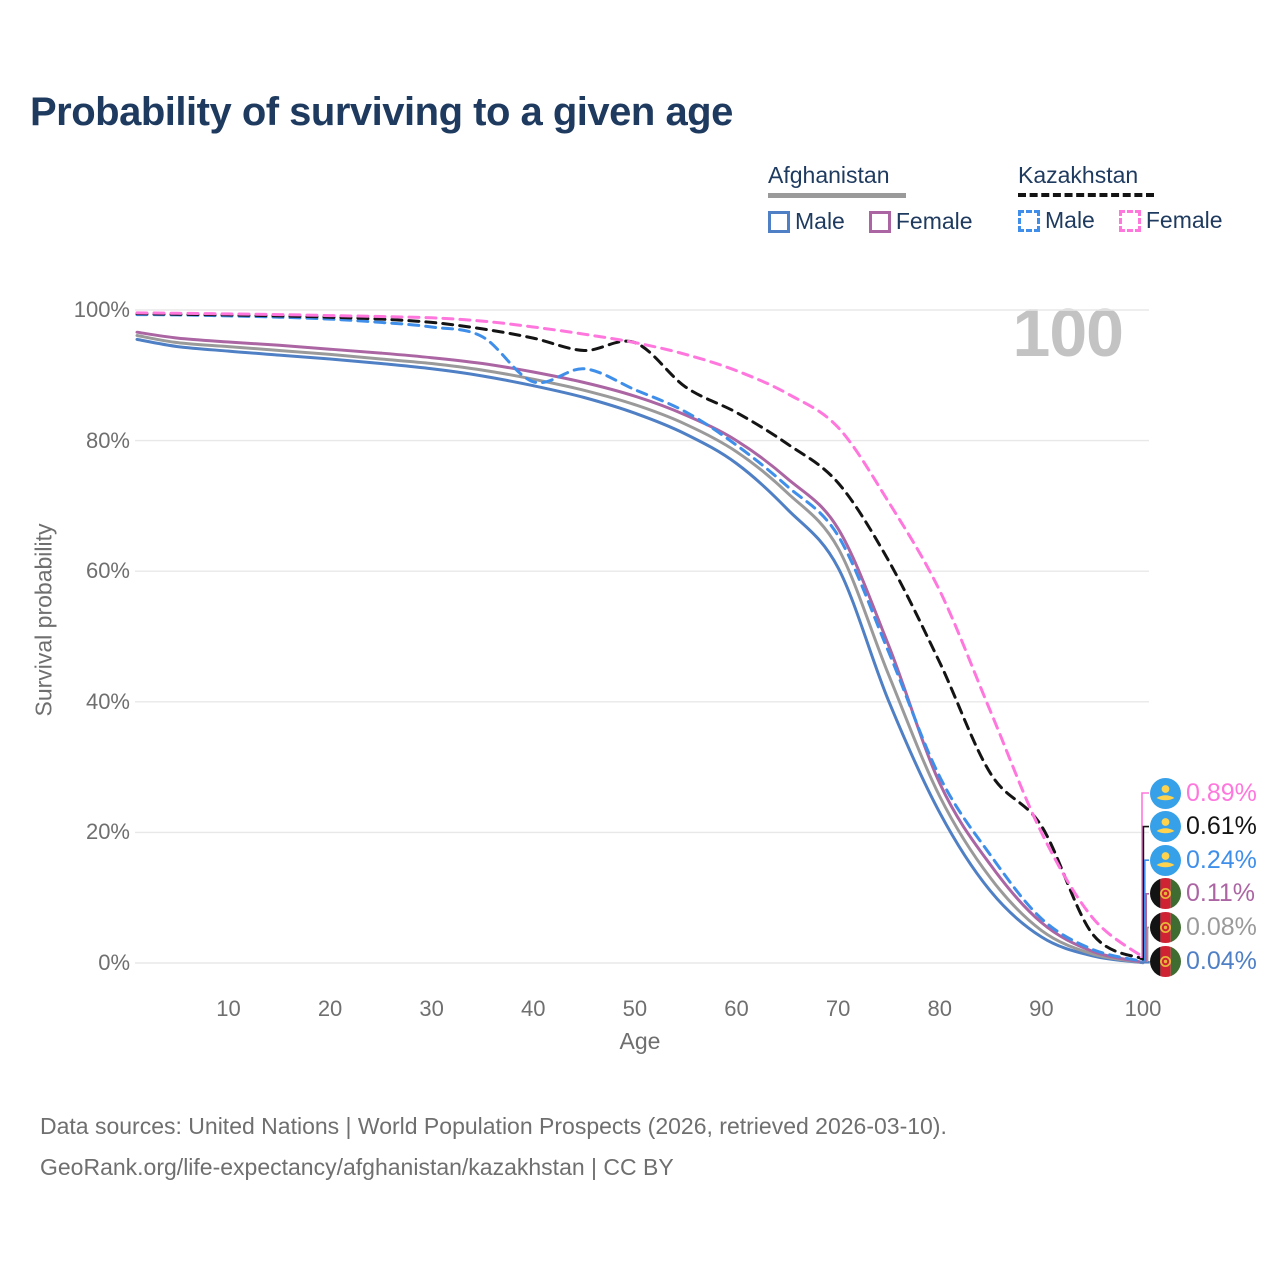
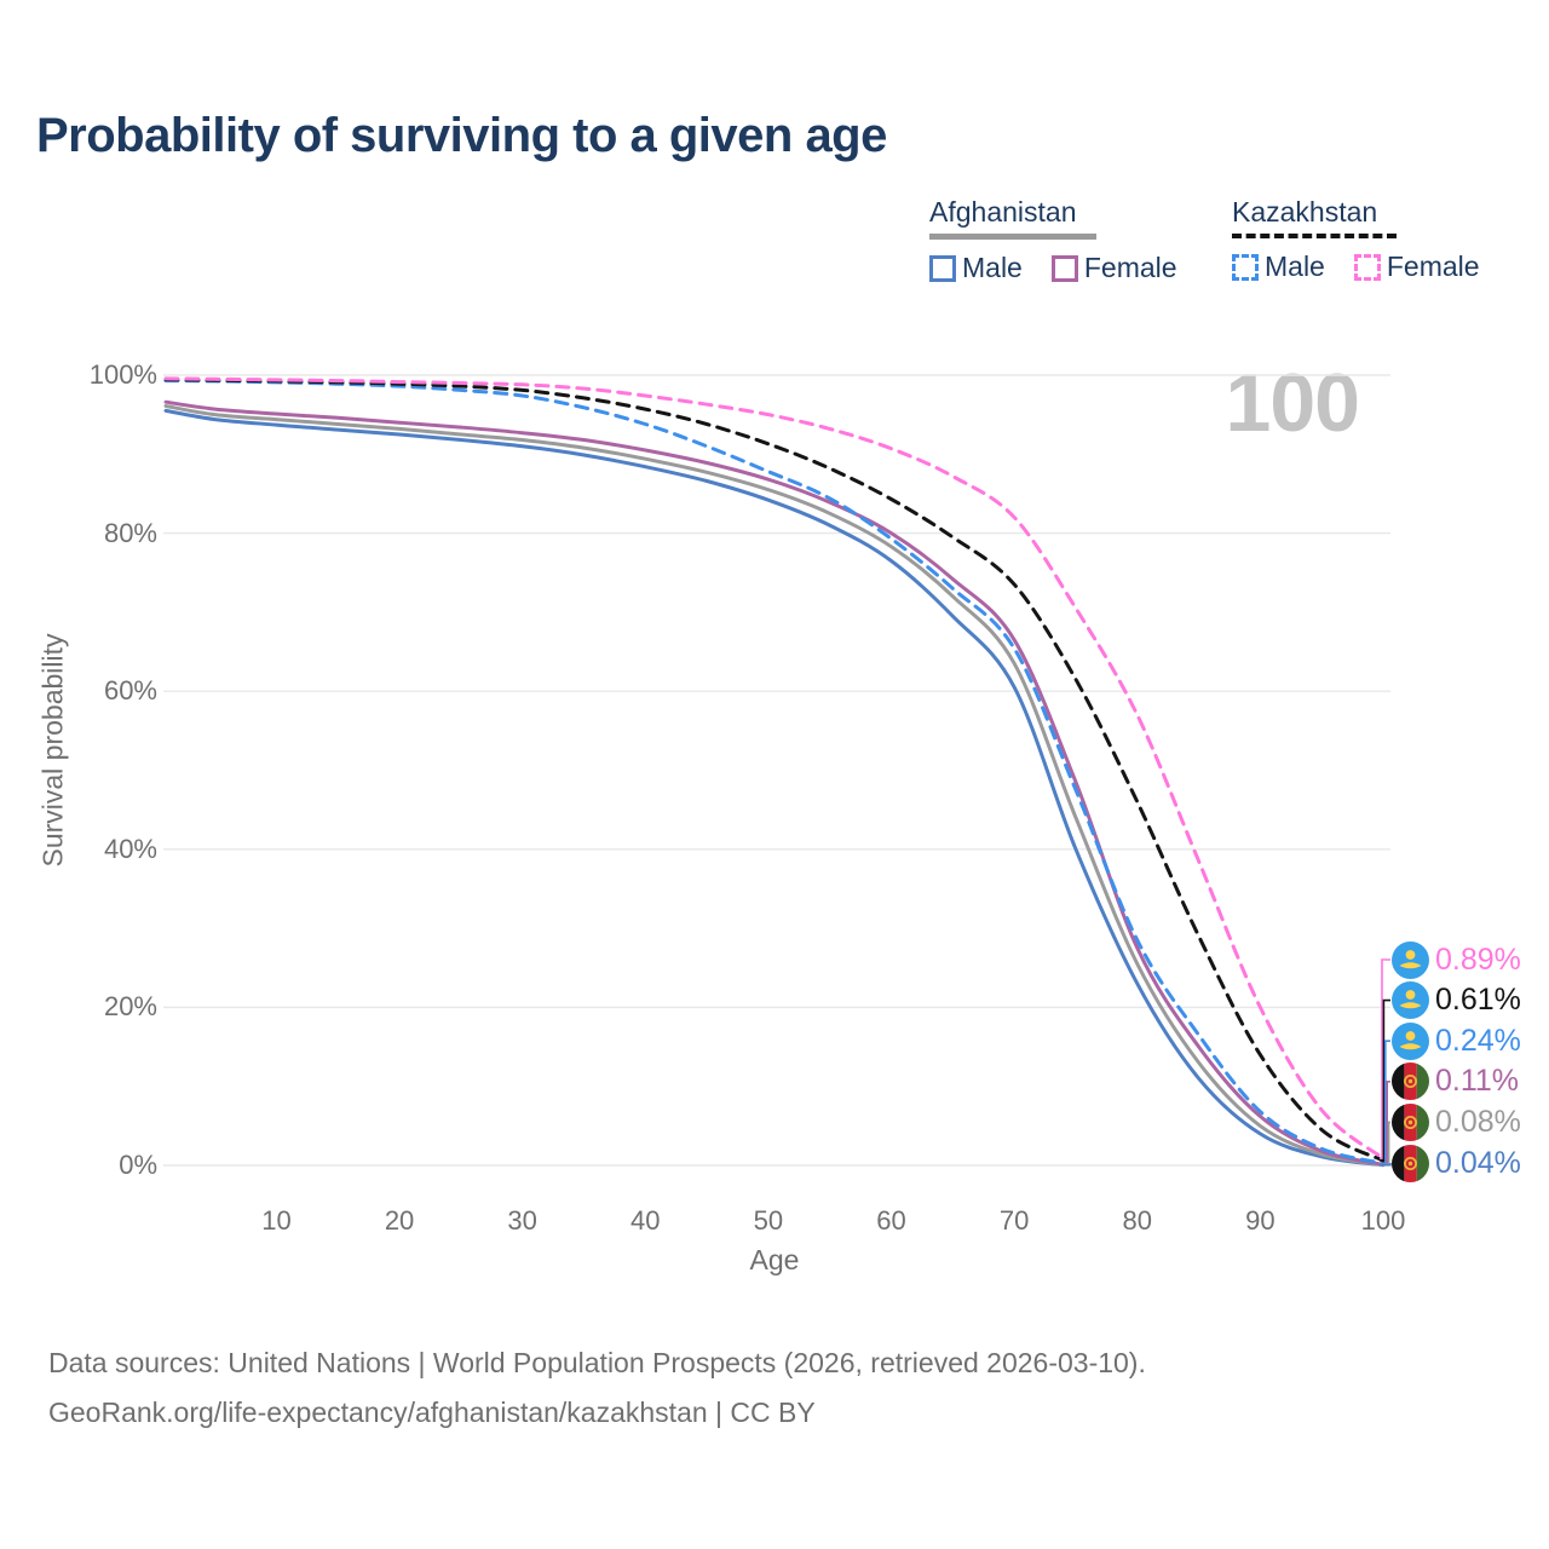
Kazakhstan Male/40: 89% -> 94%
Kazakhstan/50: 95% -> 91%
Kazakhstan/90: 21% -> 14%
